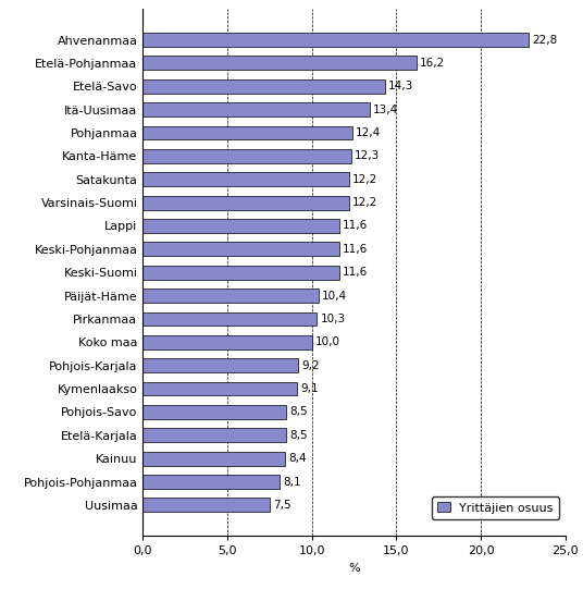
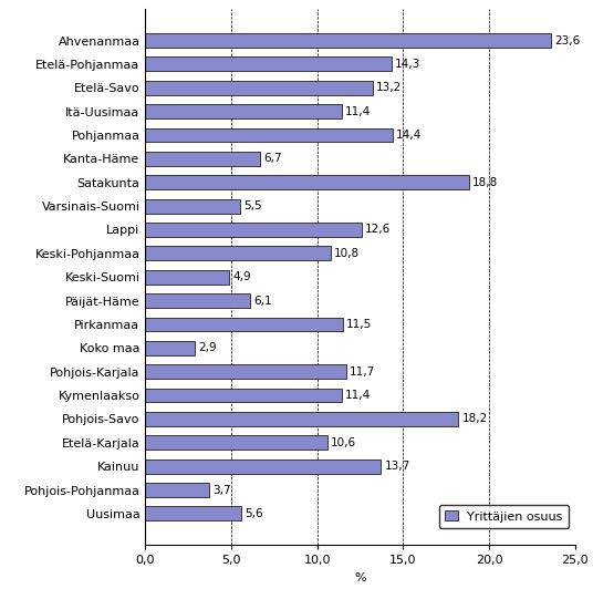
Ahvenanmaa: 22,8 -> 23,6
Etelä-Pohjanmaa: 16,2 -> 14,3
Etelä-Savo: 14,3 -> 13,2
Itä-Uusimaa: 13,4 -> 11,4
Pohjanmaa: 12,4 -> 14,4
Kanta-Häme: 12,3 -> 6,7
Satakunta: 12,2 -> 18,8
Varsinais-Suomi: 12,2 -> 5,5
Lappi: 11,6 -> 12,6
Keski-Pohjanmaa: 11,6 -> 10,8
Keski-Suomi: 11,6 -> 4,9
Päijät-Häme: 10,4 -> 6,1
Pirkanmaa: 10,3 -> 11,5
Koko maa: 10,0 -> 2,9
Pohjois-Karjala: 9,2 -> 11,7
Kymenlaakso: 9,1 -> 11,4
Pohjois-Savo: 8,5 -> 18,2
Etelä-Karjala: 8,5 -> 10,6
Kainuu: 8,4 -> 13,7
Pohjois-Pohjanmaa: 8,1 -> 3,7
Uusimaa: 7,5 -> 5,6
